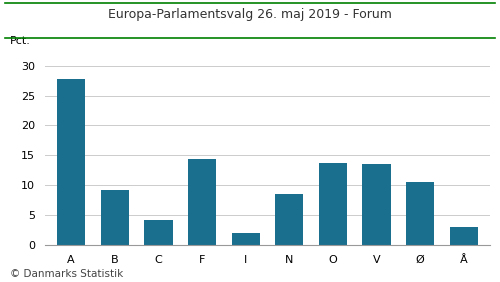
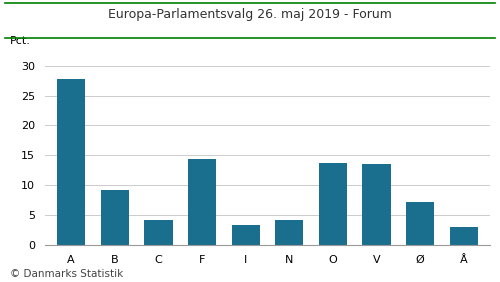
I: 2.0 -> 3.4
N: 8.6 -> 4.3
Ø: 10.6 -> 7.3
